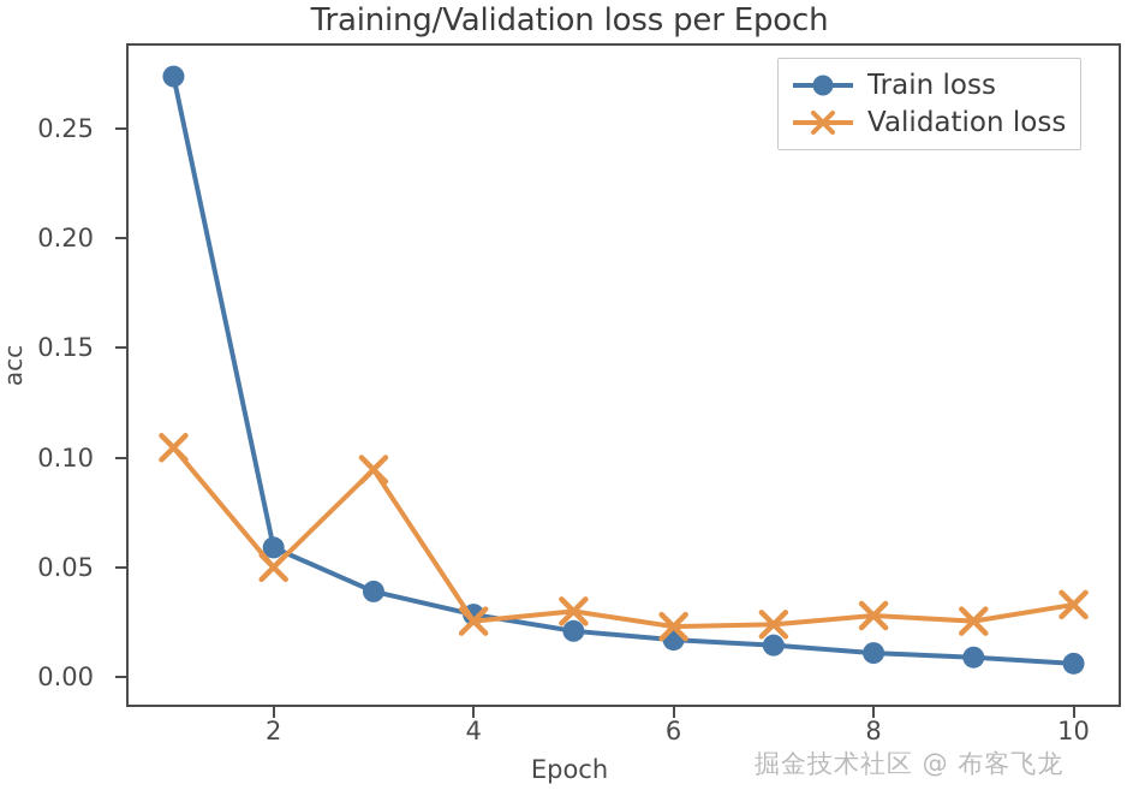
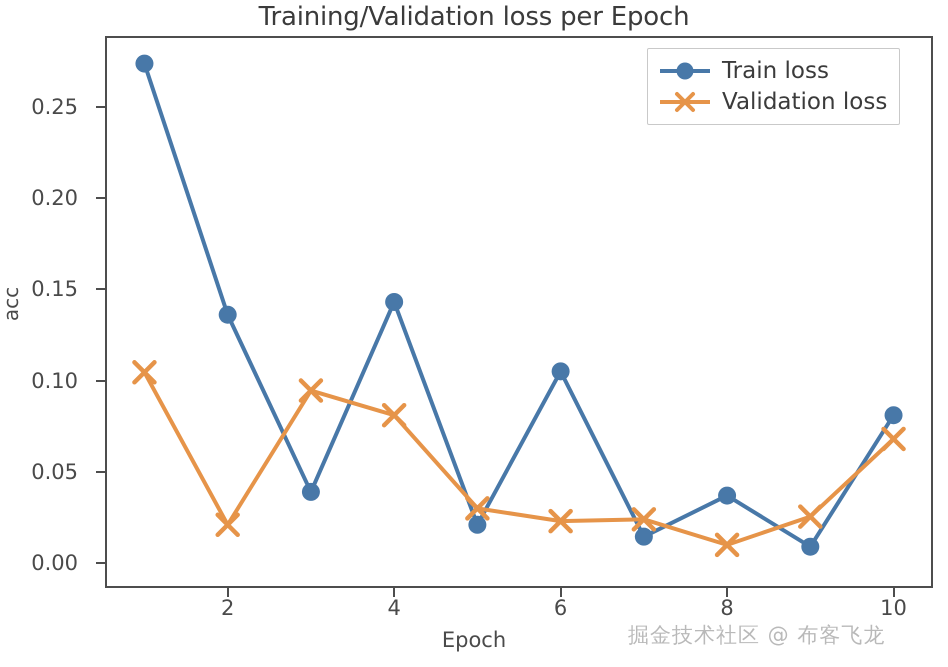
Train loss/2: 0.059 -> 0.136
Validation loss/2: 0.050 -> 0.021
Train loss/4: 0.029 -> 0.143
Validation loss/4: 0.025 -> 0.081
Train loss/6: 0.017 -> 0.105
Train loss/8: 0.011 -> 0.037
Validation loss/8: 0.028 -> 0.010
Train loss/10: 0.006 -> 0.081
Validation loss/10: 0.033 -> 0.068
